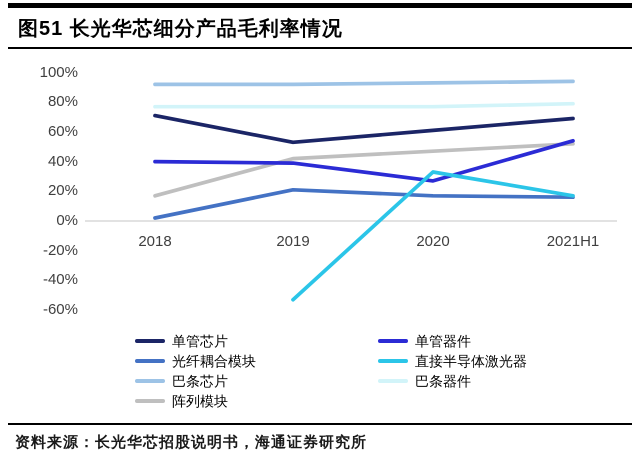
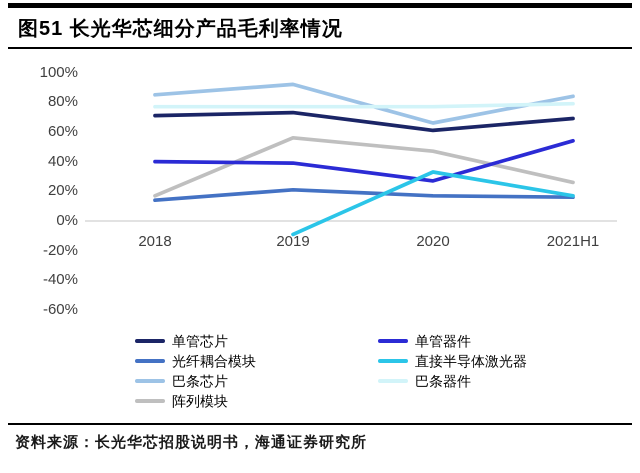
巴条芯片/2018: 92% -> 85%
光纤耦合模块/2018: 2% -> 14%
阵列模块/2019: 42% -> 56%
单管芯片/2019: 53% -> 73%
直接半导体激光器/2019: -53% -> -9%
巴条芯片/2020: 93% -> 66%
巴条芯片/2021H1: 94% -> 84%
阵列模块/2021H1: 52% -> 26%
